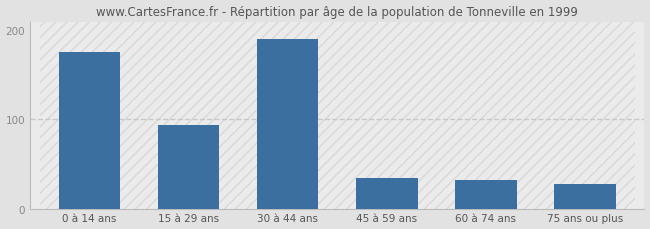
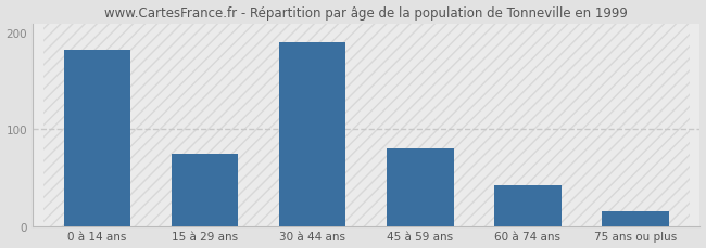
0 à 14 ans: 176 -> 183
15 à 29 ans: 94 -> 75
45 à 59 ans: 34 -> 80
60 à 74 ans: 32 -> 42
75 ans ou plus: 28 -> 15
